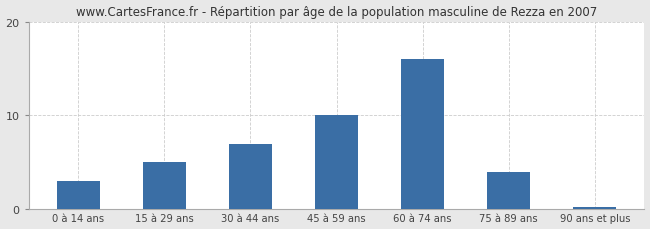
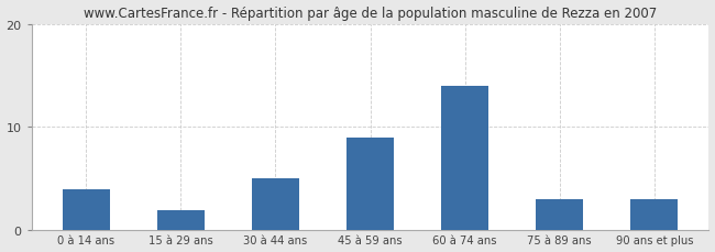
0 à 14 ans: 3.0 -> 4.0
15 à 29 ans: 5.0 -> 2.0
30 à 44 ans: 7.0 -> 5.0
45 à 59 ans: 10.0 -> 9.0
60 à 74 ans: 16.0 -> 14.0
75 à 89 ans: 4.0 -> 3.0
90 ans et plus: 0.2 -> 3.0
